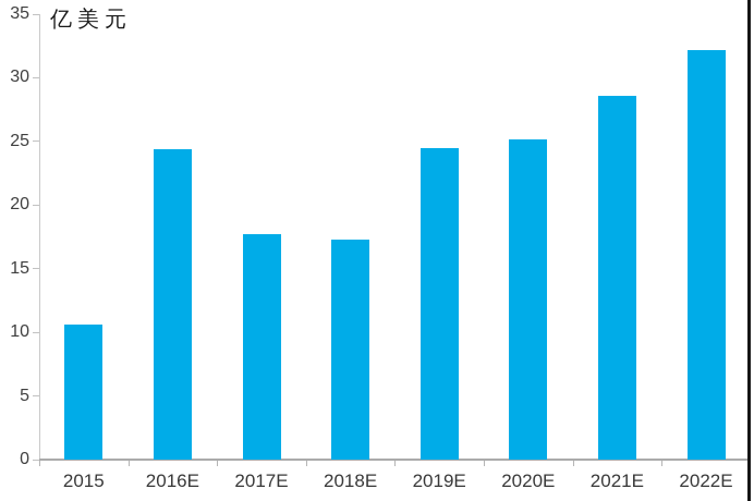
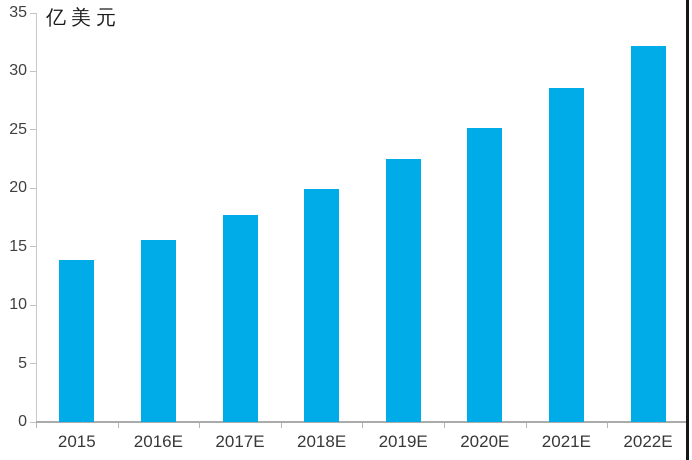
2015: 10.6 -> 13.9
2016E: 24.4 -> 15.6
2018E: 17.3 -> 19.9
2019E: 24.5 -> 22.5
